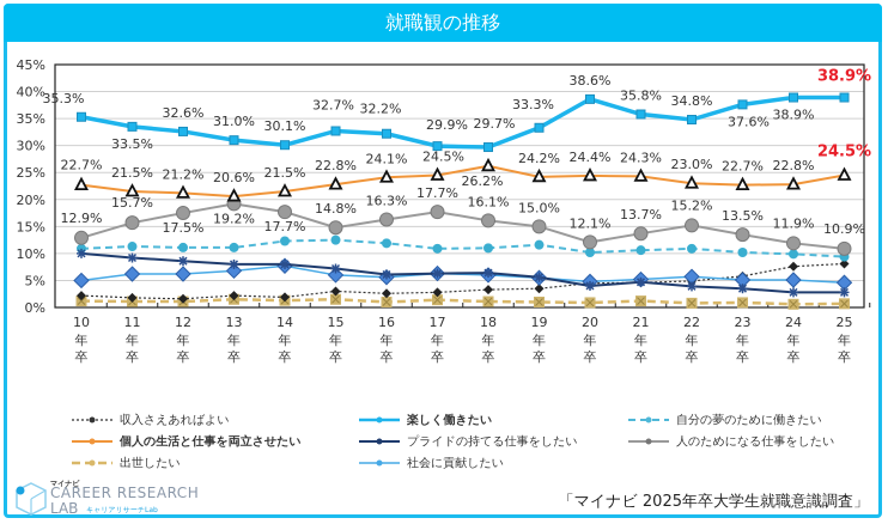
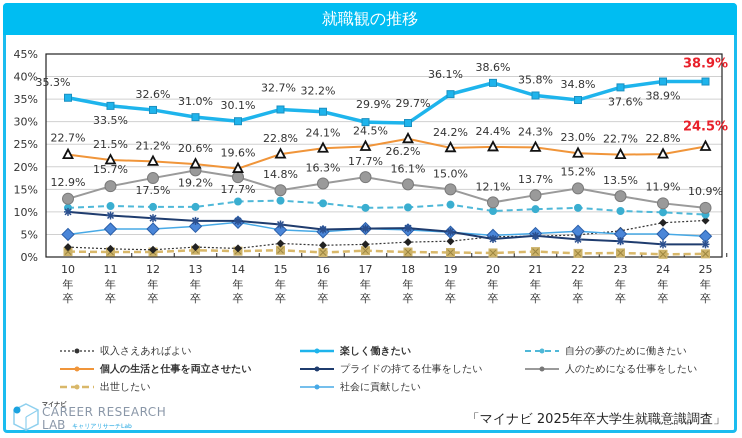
個人の生活と仕事を両立させたい/14: 21.5% -> 19.6%
楽しく働きたい/19: 33.3% -> 36.1%
